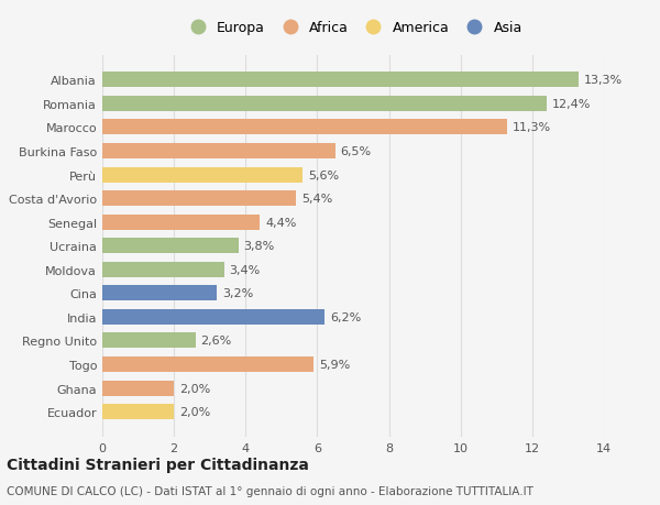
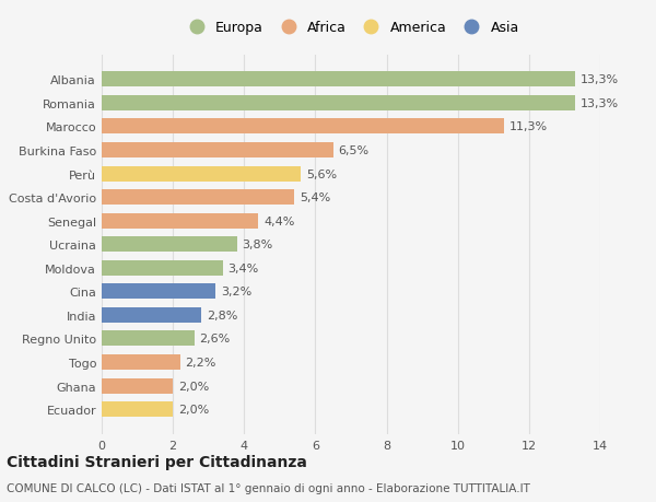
Romania: 12,4% -> 13,3%
India: 6,2% -> 2,8%
Togo: 5,9% -> 2,2%
